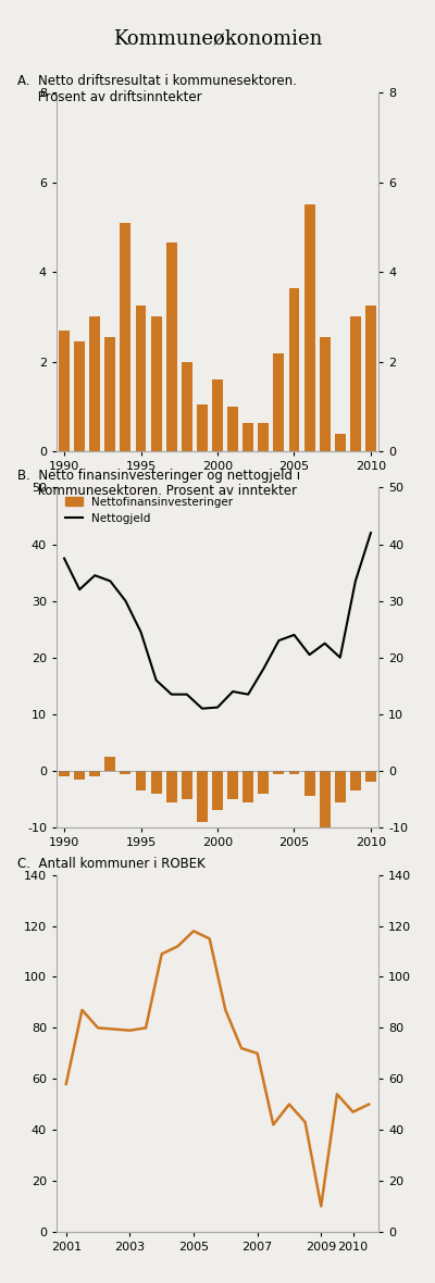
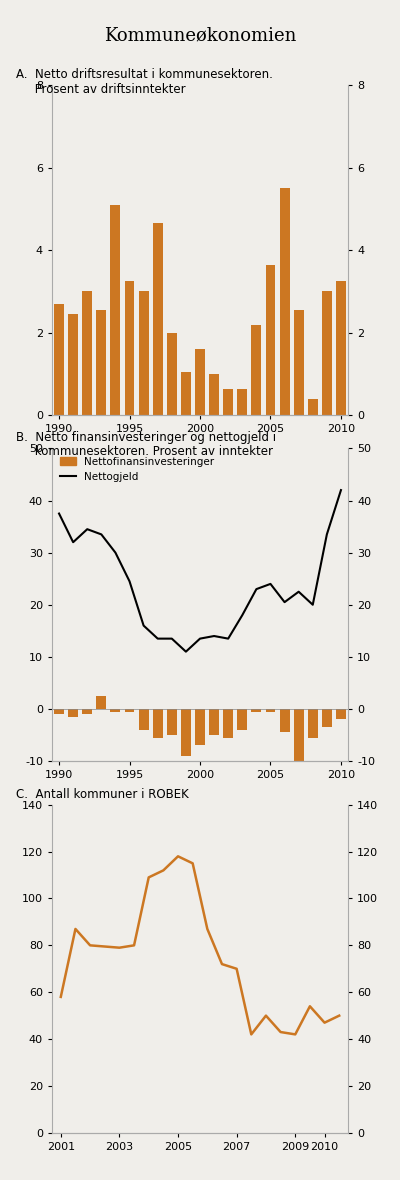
Nettofinansinvesteringer/1995: -3.4 -> -0.5
Nettogjeld/2000: 11.2 -> 13.5
2009: 10 -> 42
